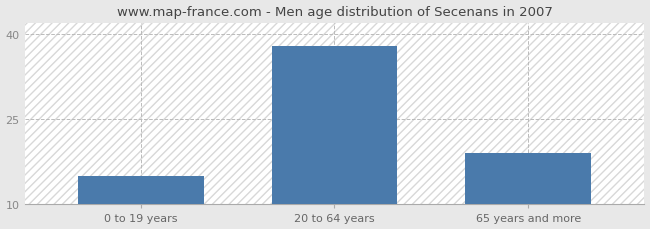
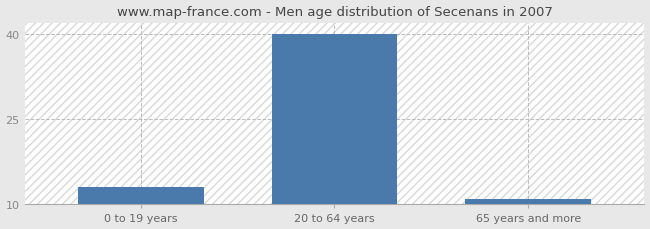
0 to 19 years: 15 -> 13
20 to 64 years: 38 -> 40
65 years and more: 19 -> 11
